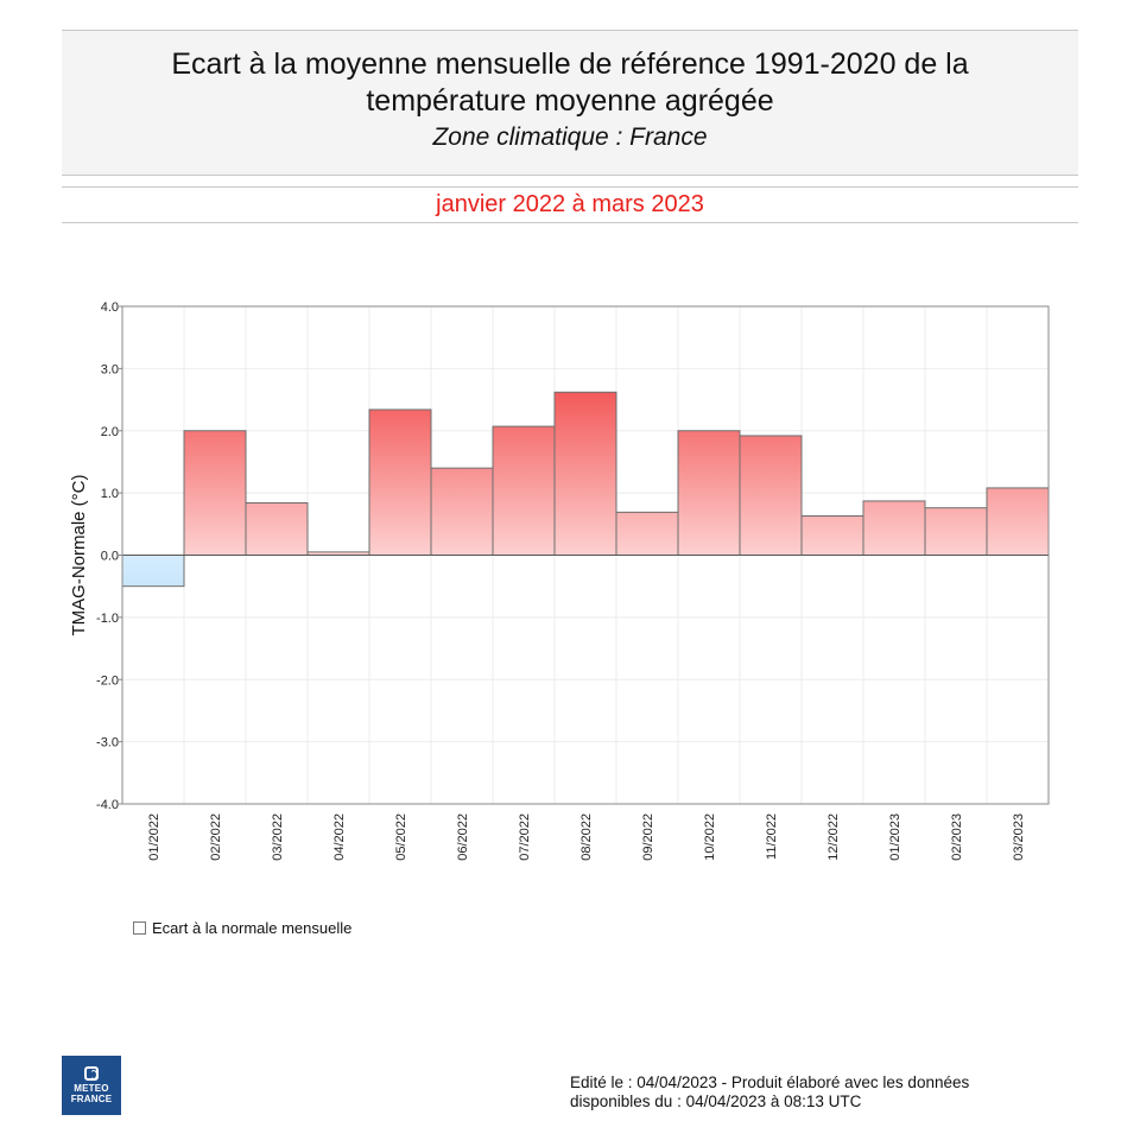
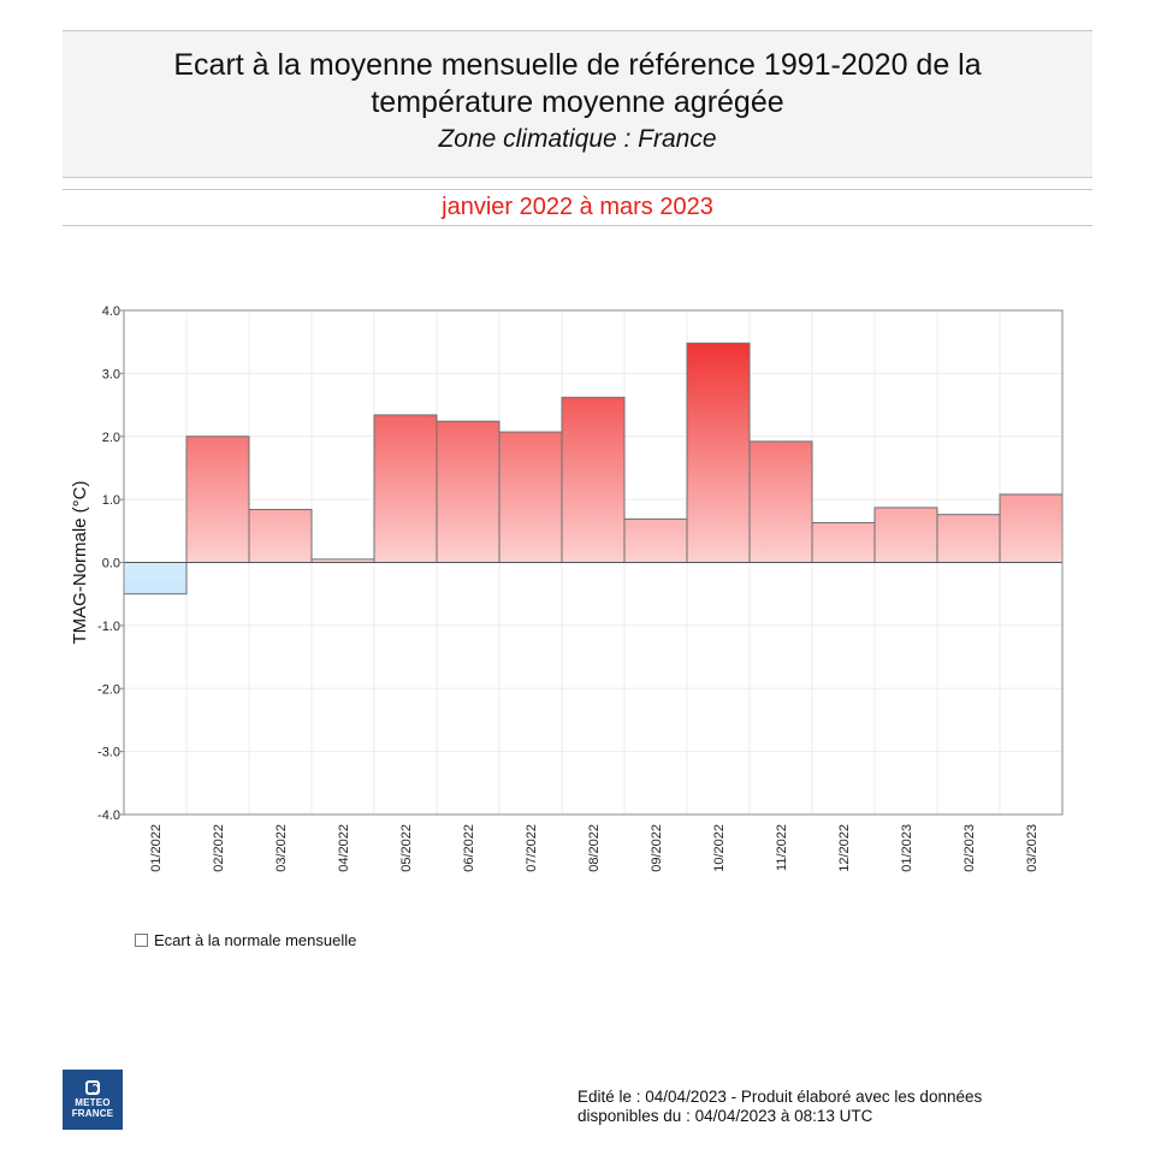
06/2022: 1.4 -> 2.2
10/2022: 2.0 -> 3.5
